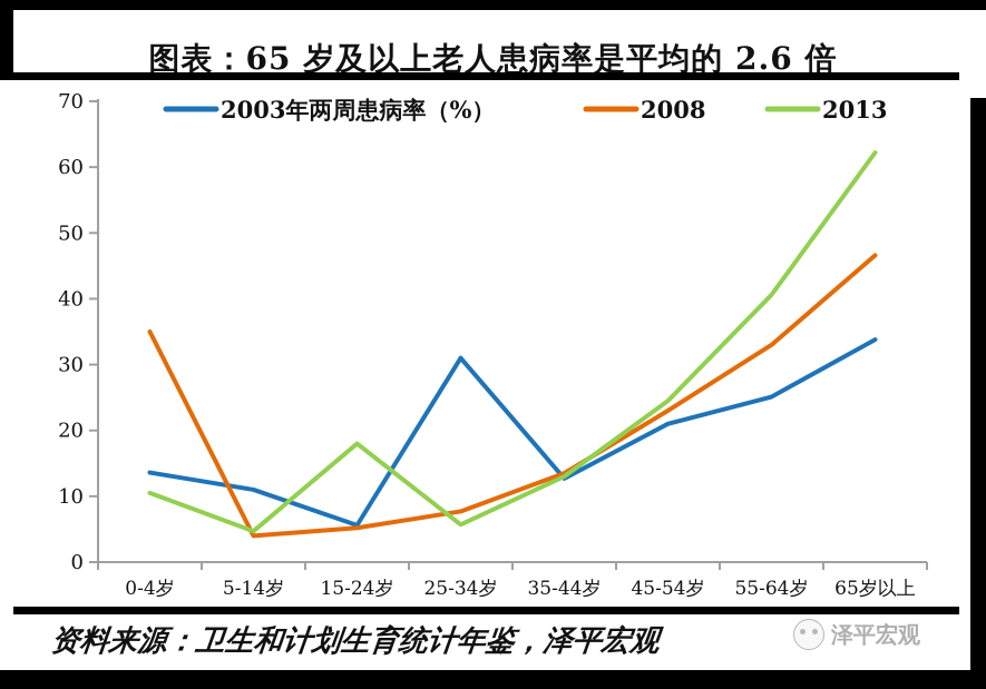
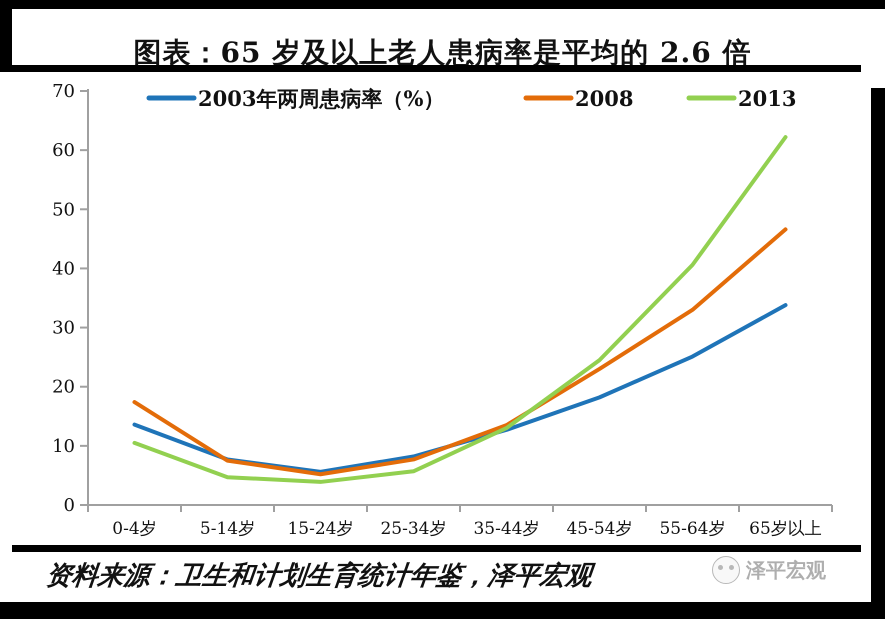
2008/0-4岁: 35 -> 17
2003年两周患病率（%）/5-14岁: 11 -> 8
2008/5-14岁: 4 -> 8
2013/15-24岁: 18 -> 4
2003年两周患病率（%）/25-34岁: 31 -> 8
2003年两周患病率（%）/45-54岁: 21 -> 18
